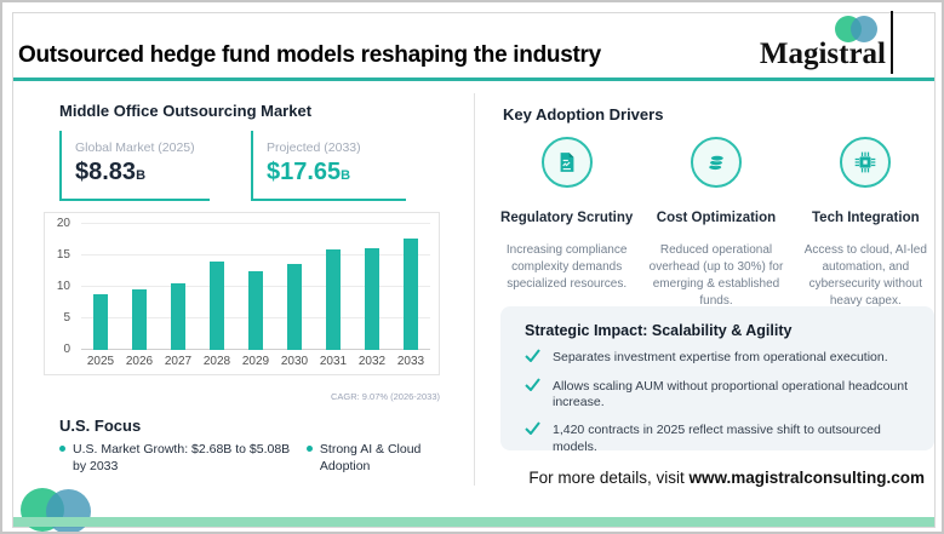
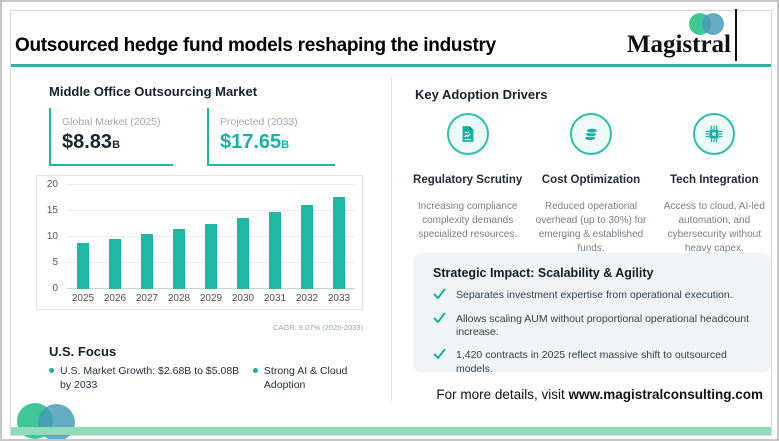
2028: 14 -> 11
2031: 16 -> 15
